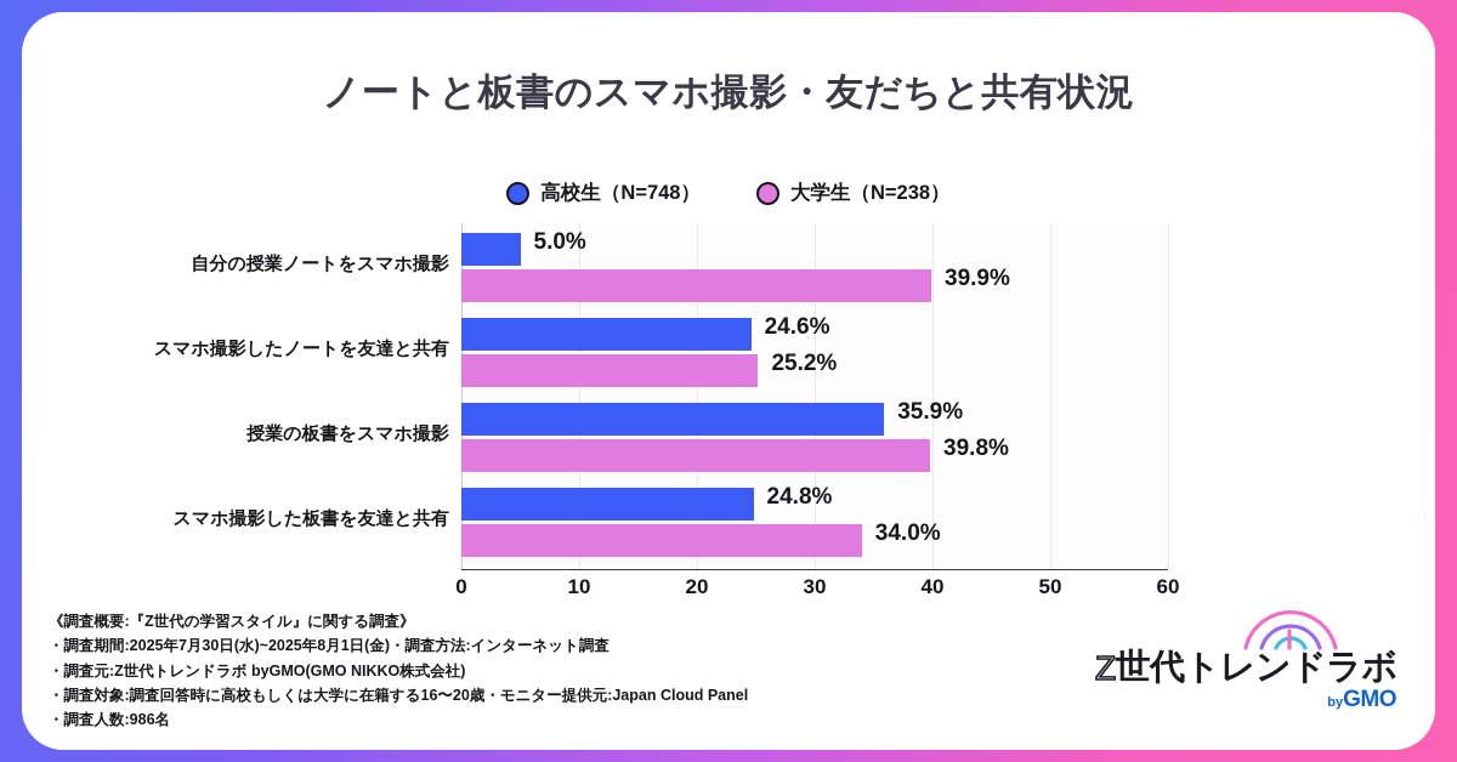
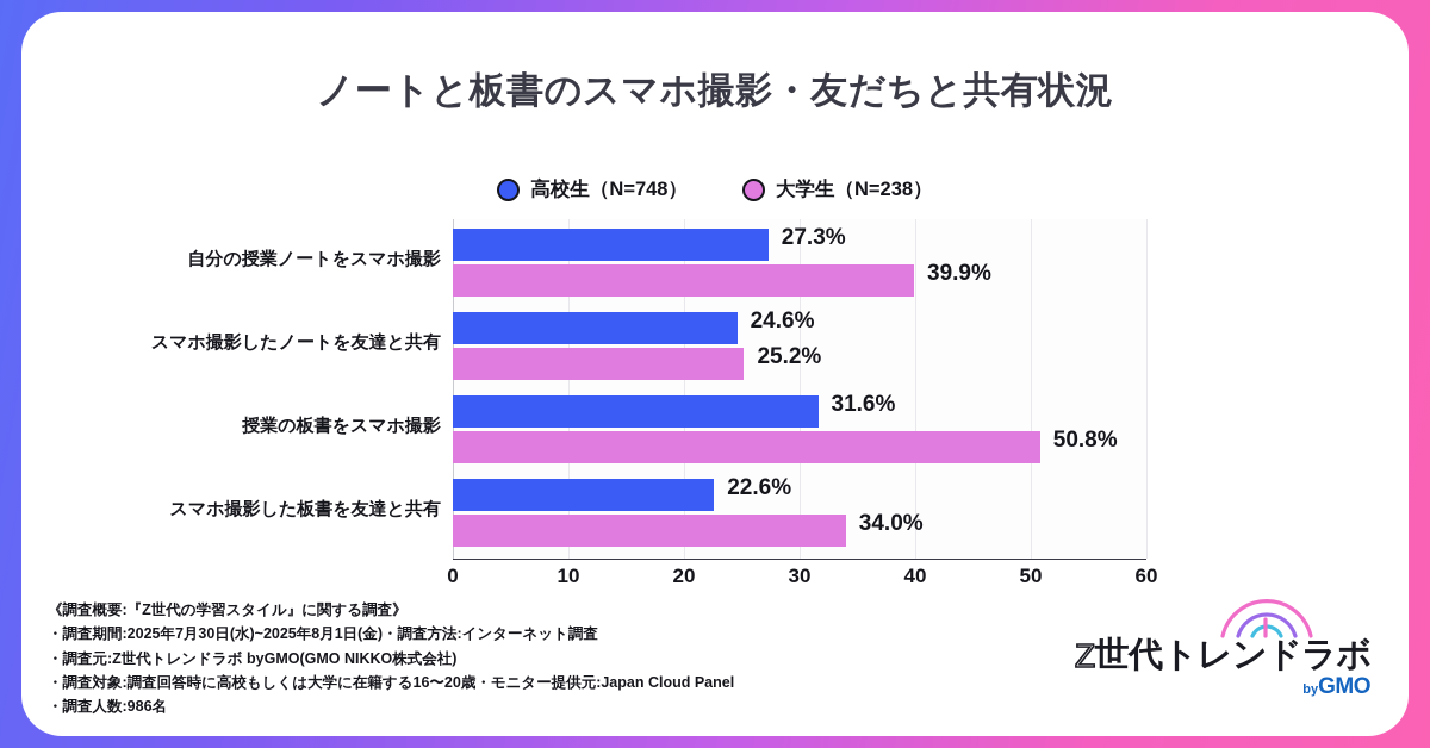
高校生（N=748）/自分の授業ノートをスマホ撮影: 5.0% -> 27.3%
高校生（N=748）/授業の板書をスマホ撮影: 35.9% -> 31.6%
大学生（N=238）/授業の板書をスマホ撮影: 39.8% -> 50.8%
高校生（N=748）/スマホ撮影した板書を友達と共有: 24.8% -> 22.6%
